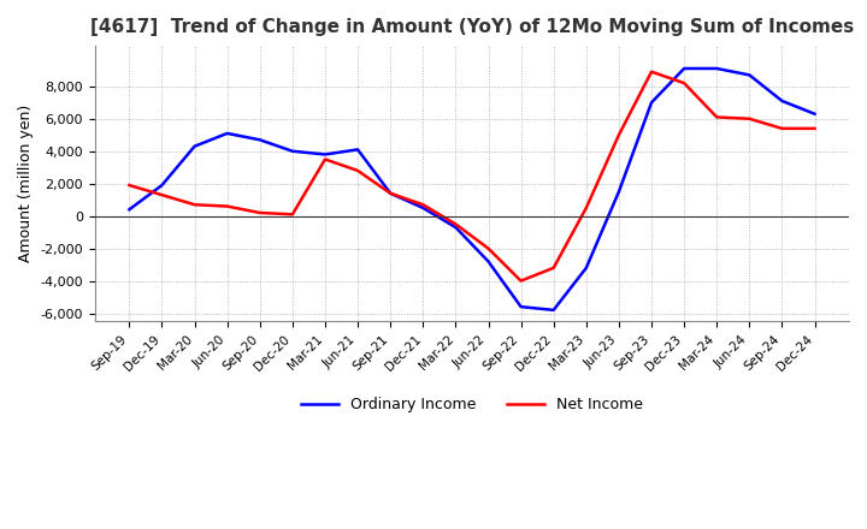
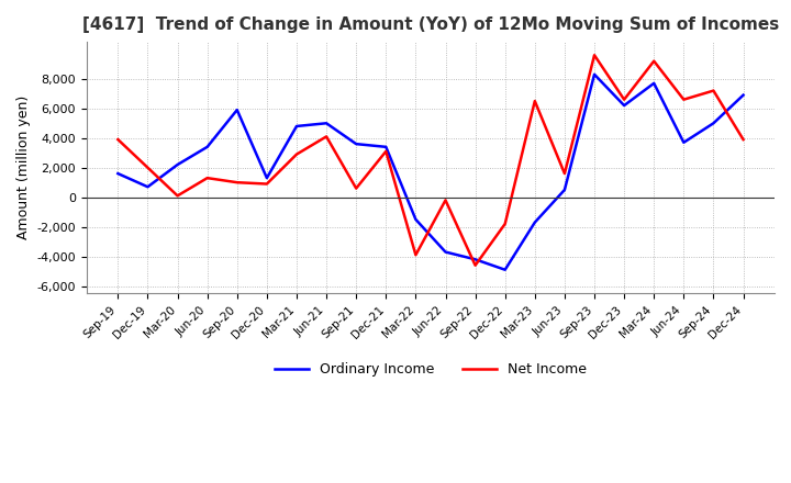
Ordinary Income/Sep-19: 400 -> 1,600
Net Income/Sep-19: 1,900 -> 3,900
Ordinary Income/Dec-19: 1,900 -> 700
Net Income/Dec-19: 1,300 -> 2,000
Ordinary Income/Mar-20: 4,300 -> 2,200
Net Income/Mar-20: 700 -> 100
Ordinary Income/Jun-20: 5,100 -> 3,400
Net Income/Jun-20: 600 -> 1,300
Ordinary Income/Sep-20: 4,700 -> 5,900
Net Income/Sep-20: 200 -> 1,000
Ordinary Income/Dec-20: 4,000 -> 1,300
Net Income/Dec-20: 100 -> 900
Ordinary Income/Mar-21: 3,800 -> 4,800
Net Income/Mar-21: 3,500 -> 2,900
Ordinary Income/Jun-21: 4,100 -> 5,000
Net Income/Jun-21: 2,800 -> 4,100
Ordinary Income/Sep-21: 1,400 -> 3,600
Net Income/Sep-21: 1,400 -> 600
Ordinary Income/Dec-21: 500 -> 3,400
Net Income/Dec-21: 700 -> 3,100
Ordinary Income/Mar-22: -700 -> -1,500
Net Income/Mar-22: -500 -> -3,900
Ordinary Income/Jun-22: -2,800 -> -3,700
Net Income/Jun-22: -2,000 -> -200
Ordinary Income/Sep-22: -5,600 -> -4,200
Net Income/Sep-22: -4,000 -> -4,600
Ordinary Income/Dec-22: -5,800 -> -4,900
Net Income/Dec-22: -3,200 -> -1,800
Ordinary Income/Mar-23: -3,200 -> -1,700
Net Income/Mar-23: 500 -> 6,500
Ordinary Income/Jun-23: 1,500 -> 500
Net Income/Jun-23: 5,000 -> 1,600
Ordinary Income/Sep-23: 7,000 -> 8,300
Net Income/Sep-23: 8,900 -> 9,600
Ordinary Income/Dec-23: 9,100 -> 6,200
Net Income/Dec-23: 8,200 -> 6,600
Ordinary Income/Mar-24: 9,100 -> 7,700
Net Income/Mar-24: 6,100 -> 9,200
Ordinary Income/Jun-24: 8,700 -> 3,700
Net Income/Jun-24: 6,000 -> 6,600
Ordinary Income/Sep-24: 7,100 -> 5,000
Net Income/Sep-24: 5,400 -> 7,200
Ordinary Income/Dec-24: 6,300 -> 6,900
Net Income/Dec-24: 5,400 -> 3,900
